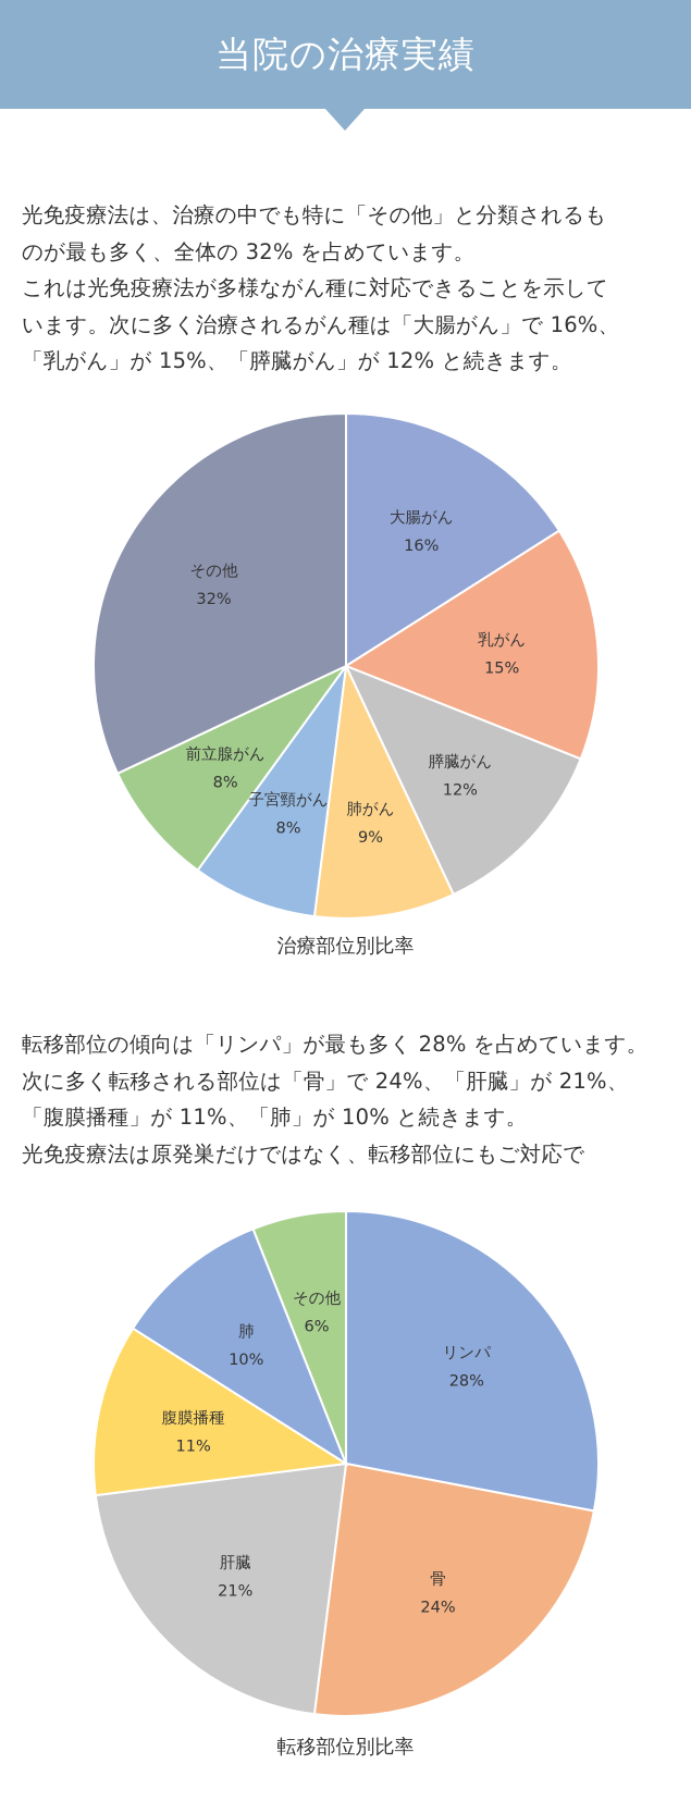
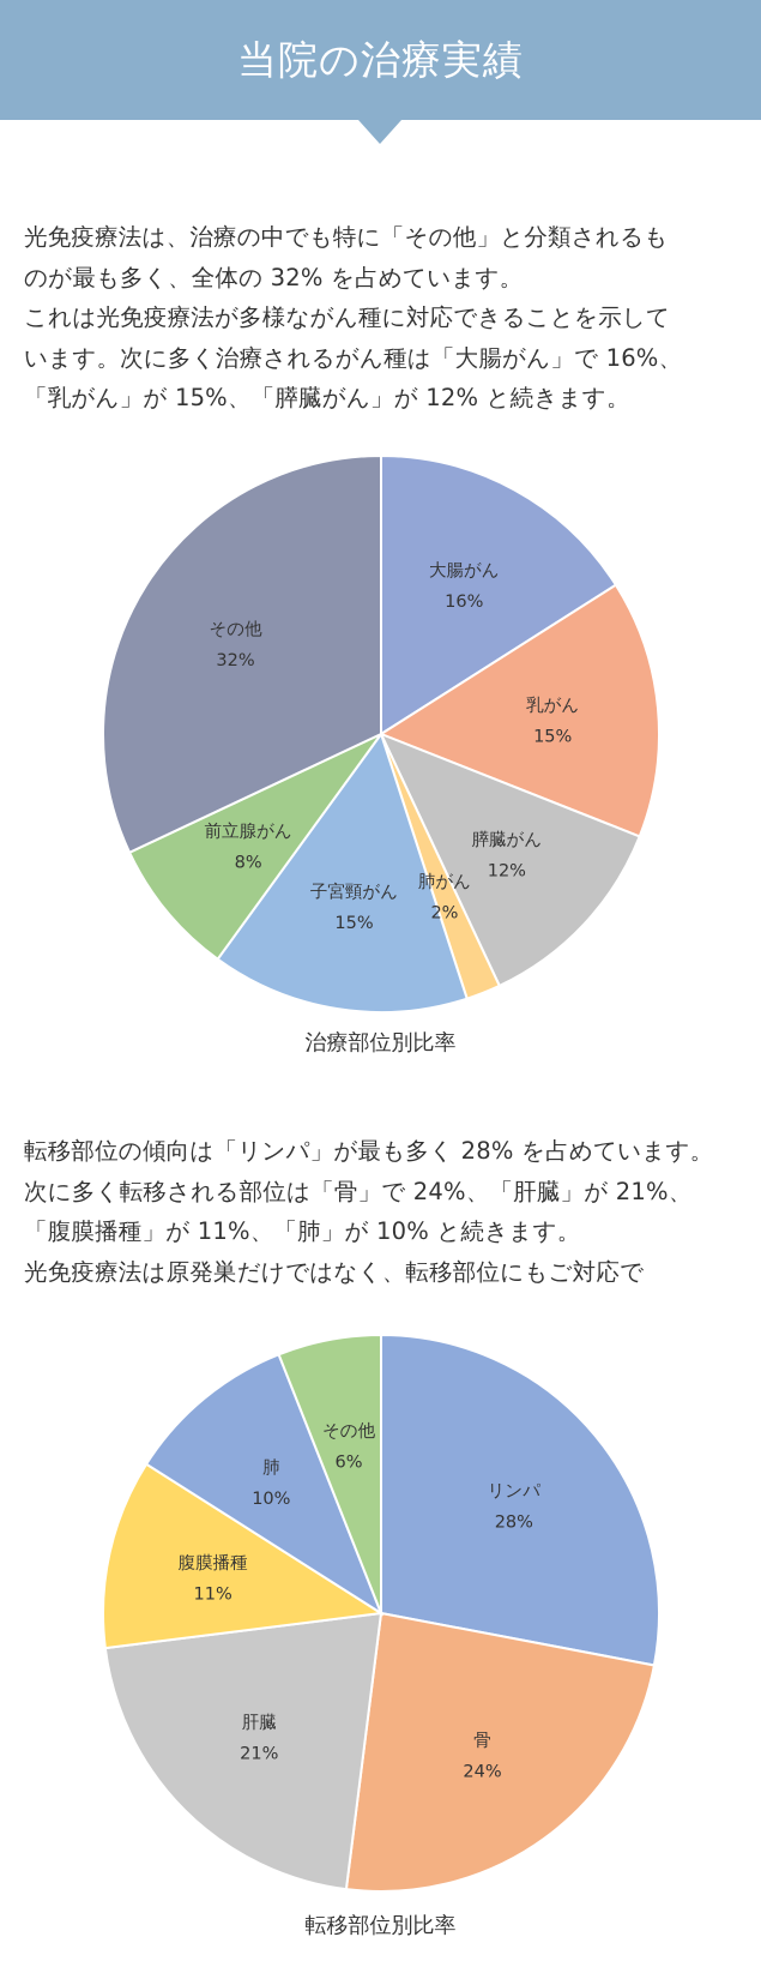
治療部位別比率/肺がん: 9% -> 2%
治療部位別比率/子宮頸がん: 8% -> 15%
